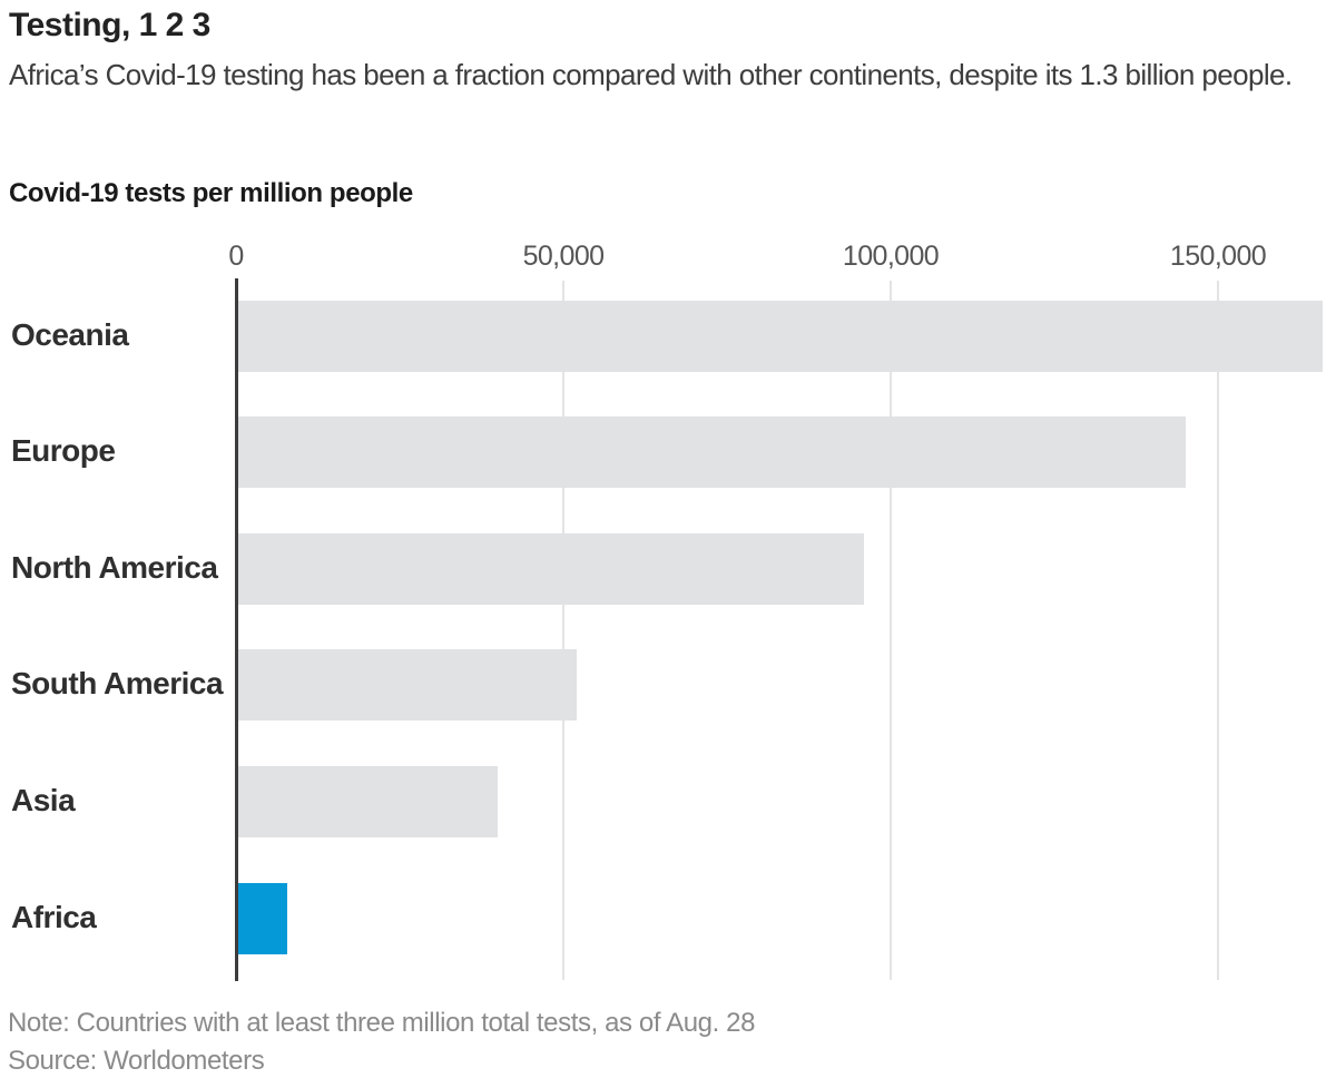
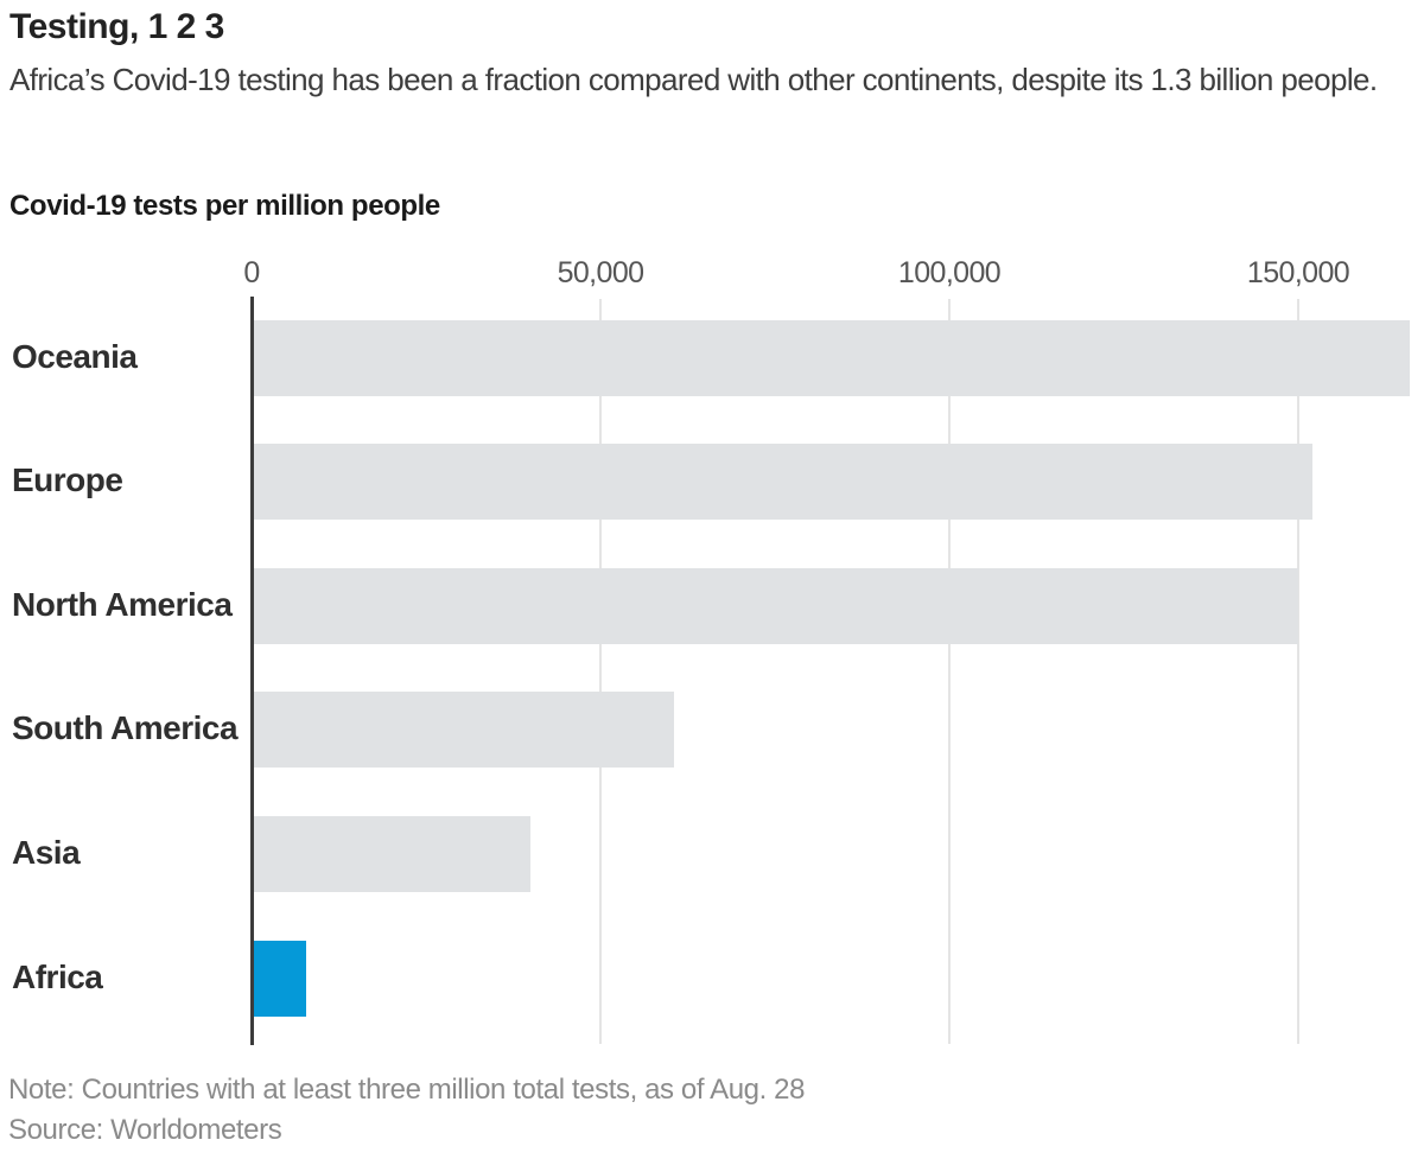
Europe: 145000 -> 152000
North America: 96000 -> 150000
South America: 52000 -> 60000
